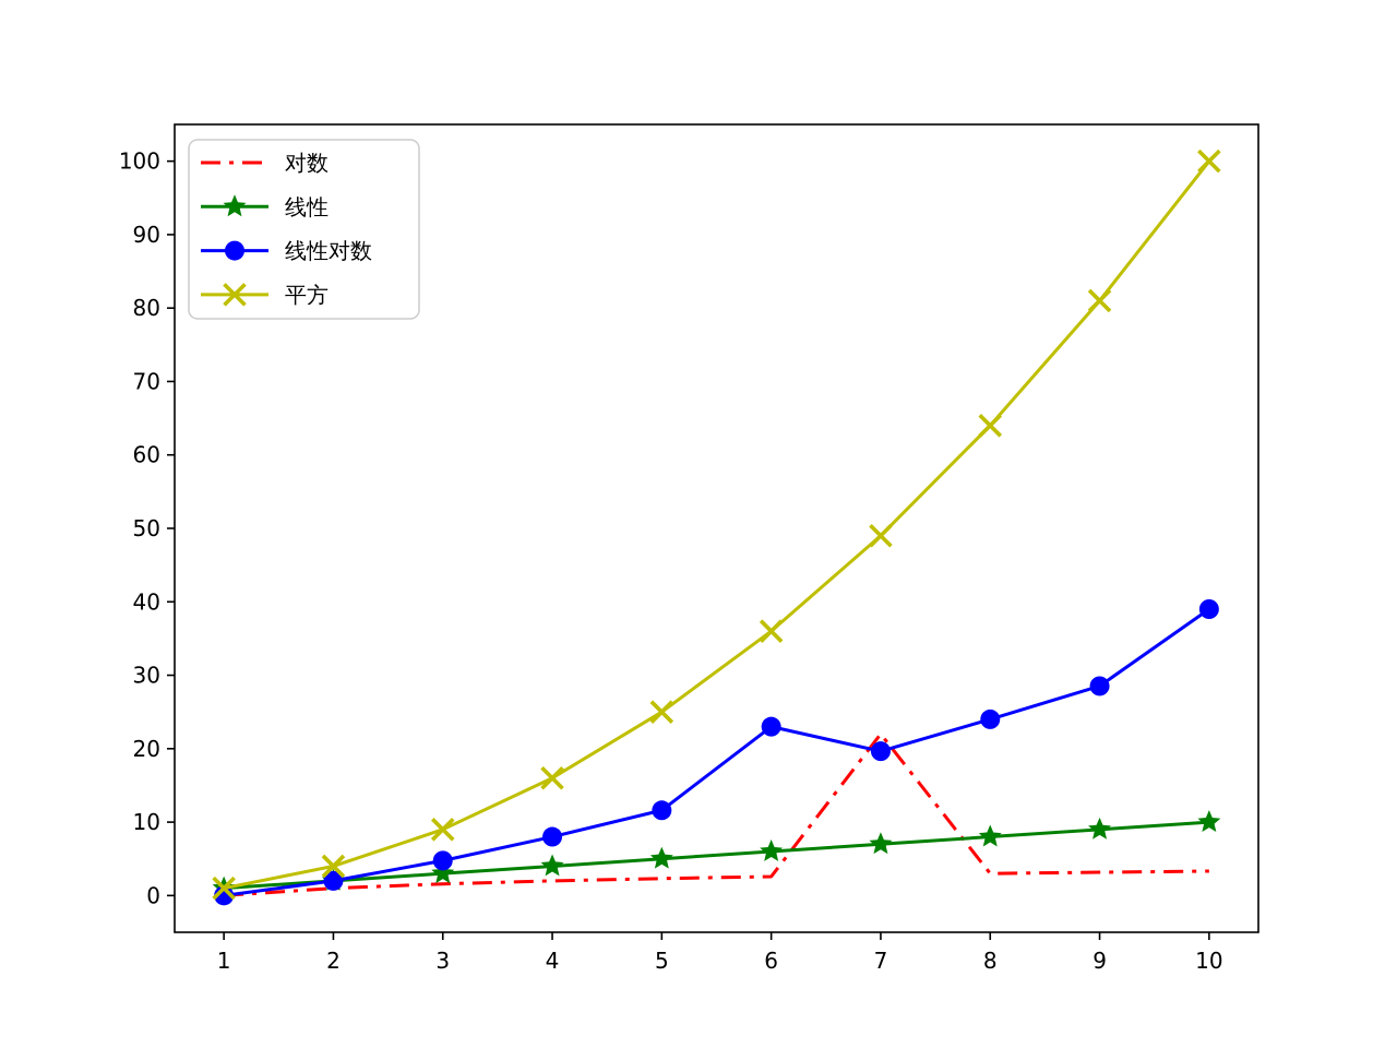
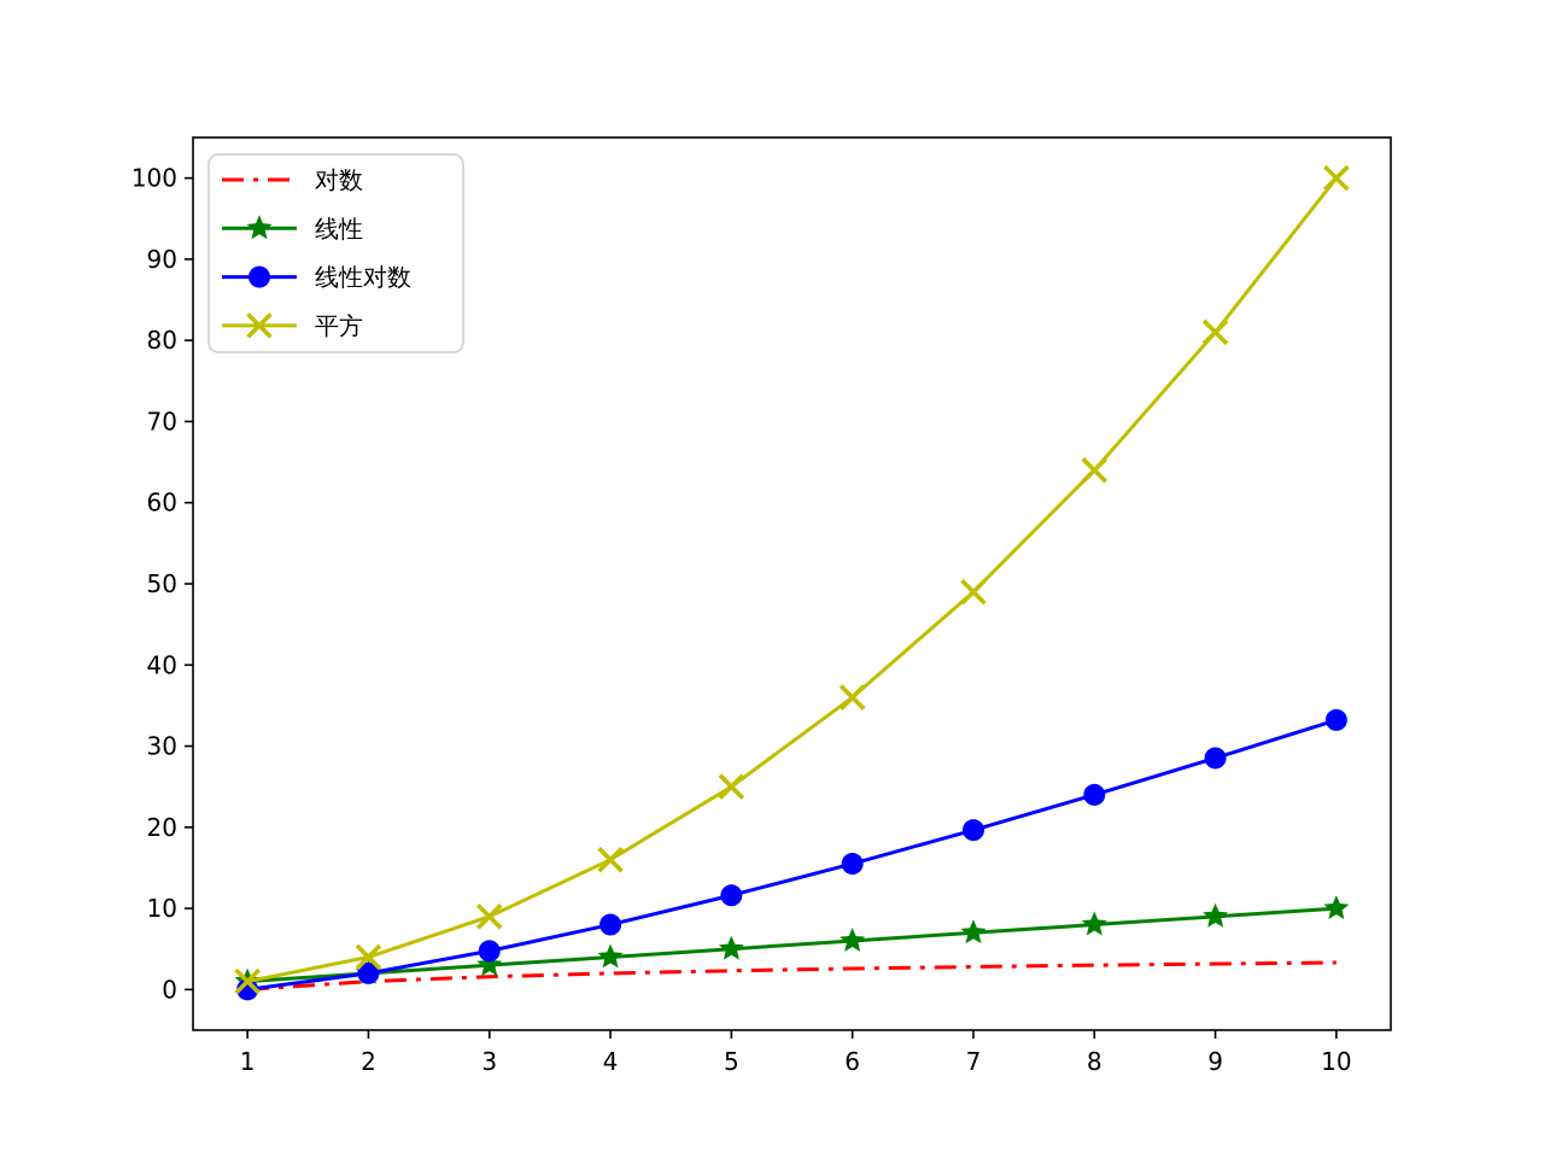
线性对数/6: 23 -> 16
对数/7: 22 -> 3
线性对数/10: 39 -> 33
